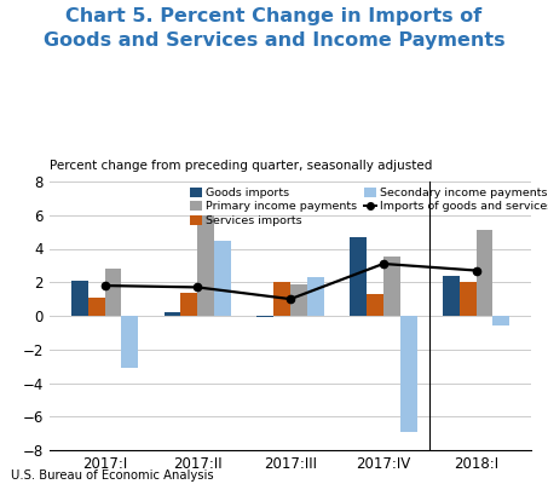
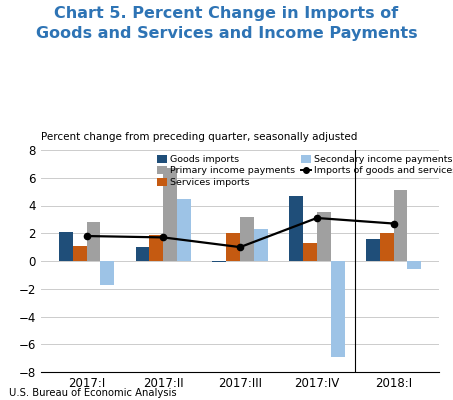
Secondary income payments/2017:I: -3.1 -> -1.7
Goods imports/2017:II: 0.2 -> 1.0
Services imports/2017:II: 1.4 -> 1.9
Primary income payments/2017:II: 6.0 -> 6.7
Primary income payments/2017:III: 1.9 -> 3.2
Goods imports/2018:I: 2.4 -> 1.6
